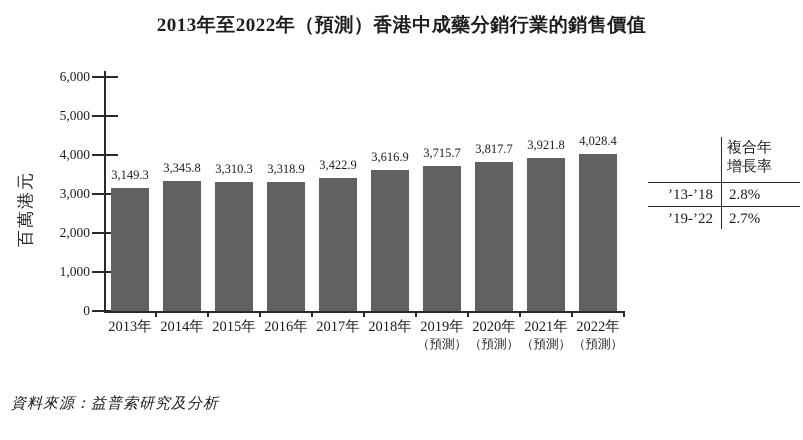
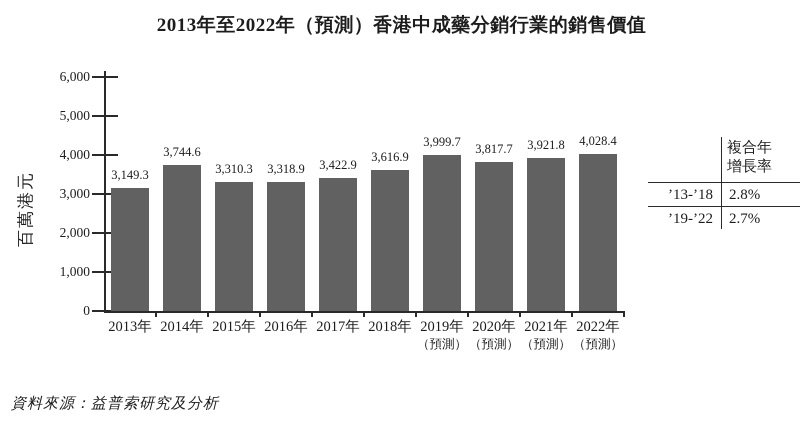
2014年: 3,345.8 -> 3,744.6
2019年: 3,715.7 -> 3,999.7
